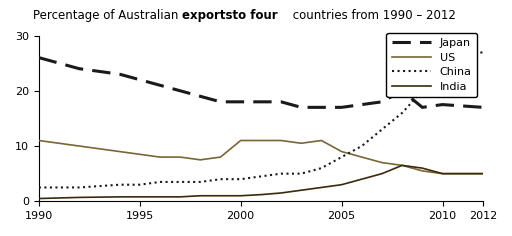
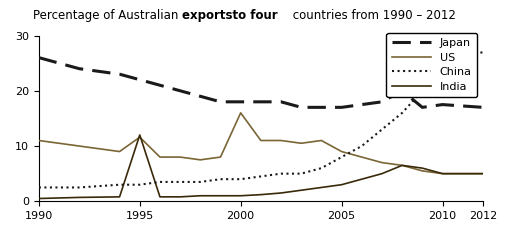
US/1995: 8.5 -> 11.6
India/1995: 0.8 -> 12.0
US/2000: 11.0 -> 16.0
